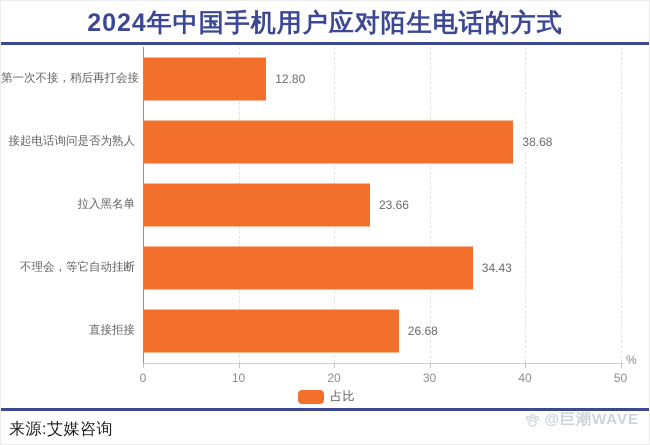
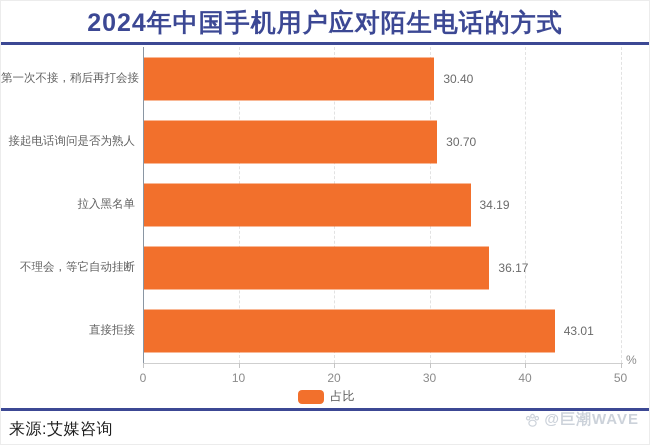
第一次不接，稍后再打会接: 12.80 -> 30.40
接起电话询问是否为熟人: 38.68 -> 30.70
拉入黑名单: 23.66 -> 34.19
不理会，等它自动挂断: 34.43 -> 36.17
直接拒接: 26.68 -> 43.01
